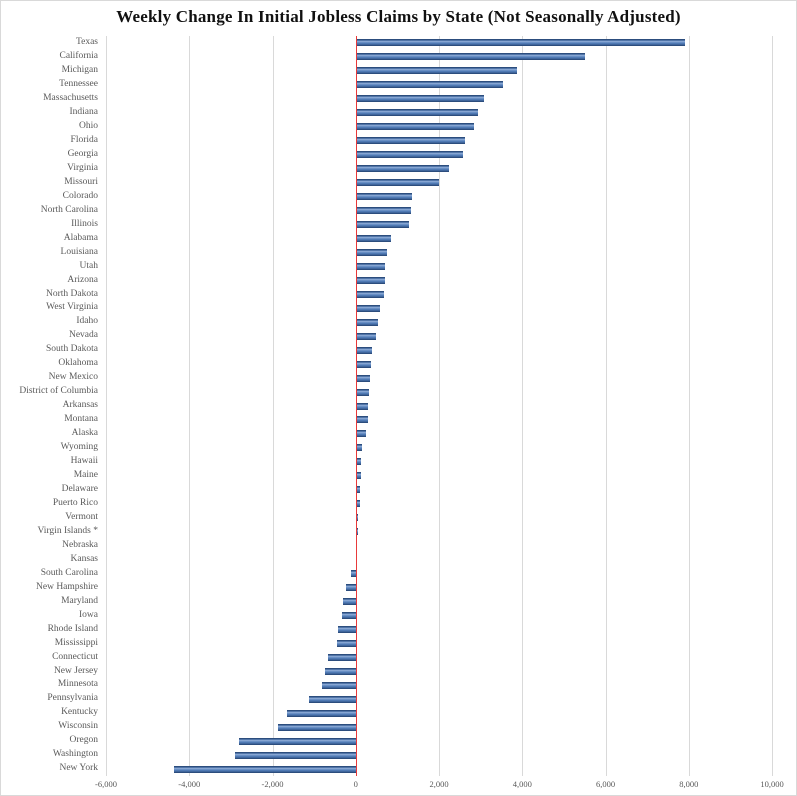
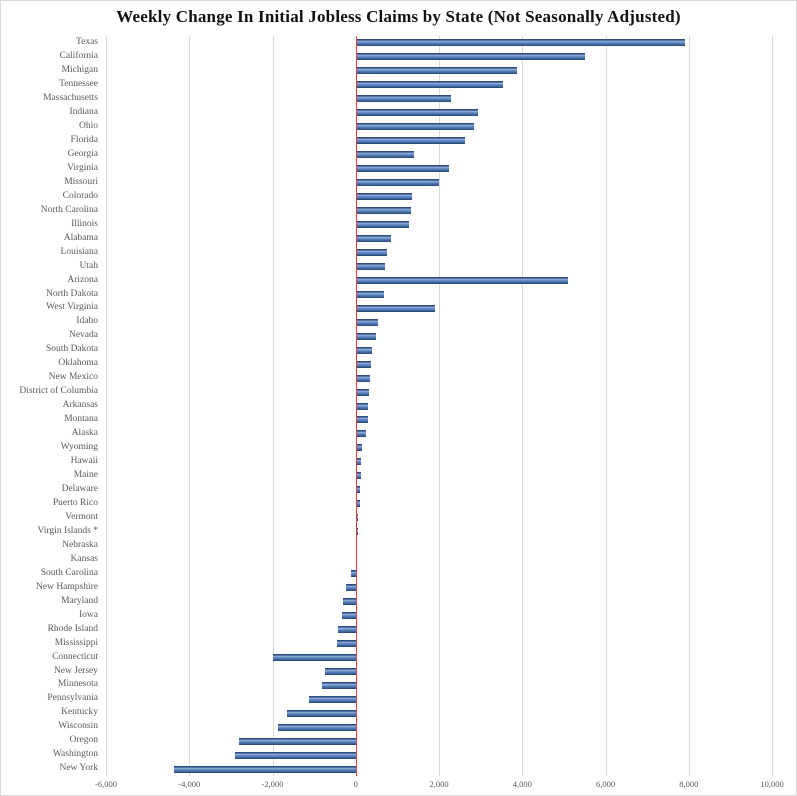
Massachusetts: 3100 -> 2300
Georgia: 2600 -> 1400
Arizona: 700 -> 5100
West Virginia: 600 -> 1900
Connecticut: -700 -> -2000
